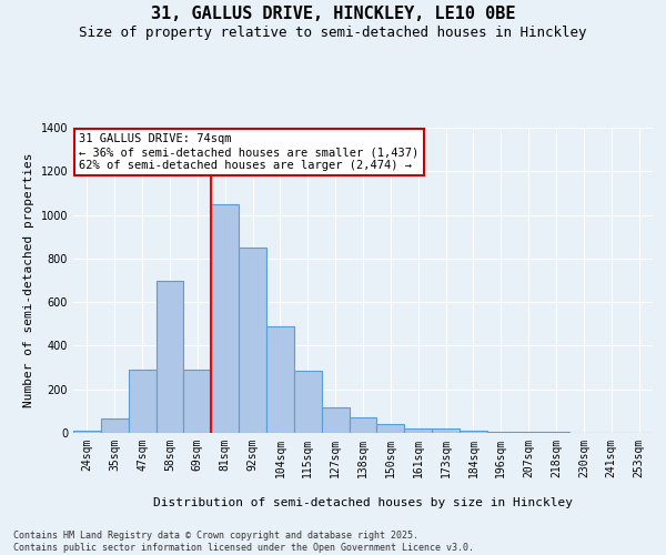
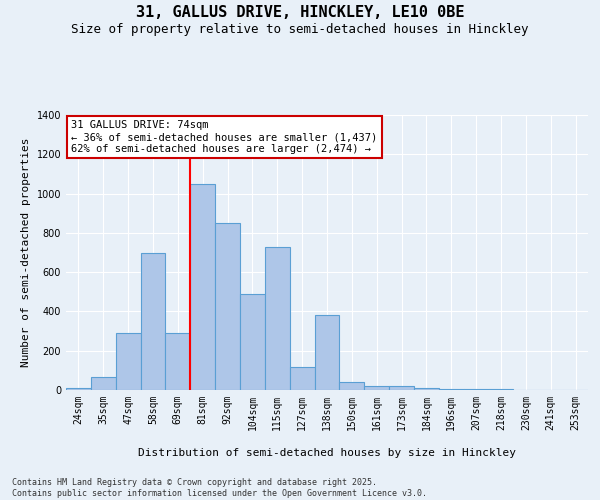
115sqm: 280 -> 730
138sqm: 70 -> 380
